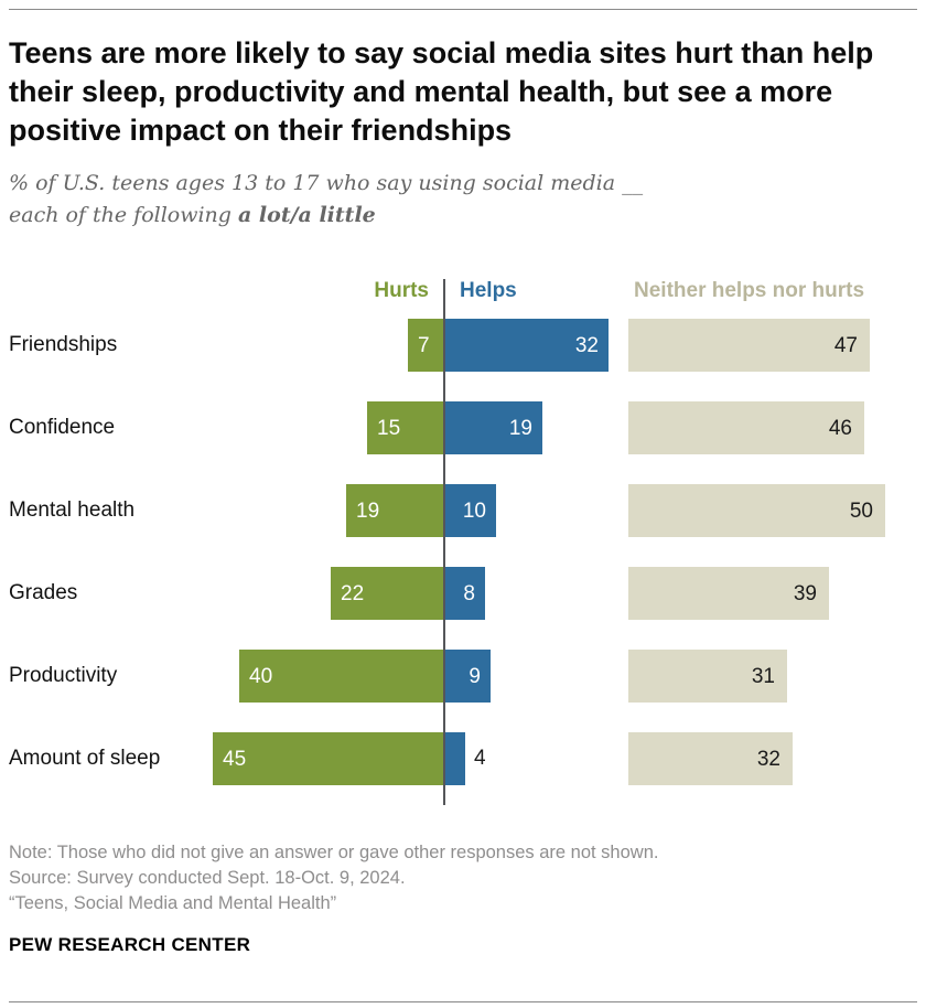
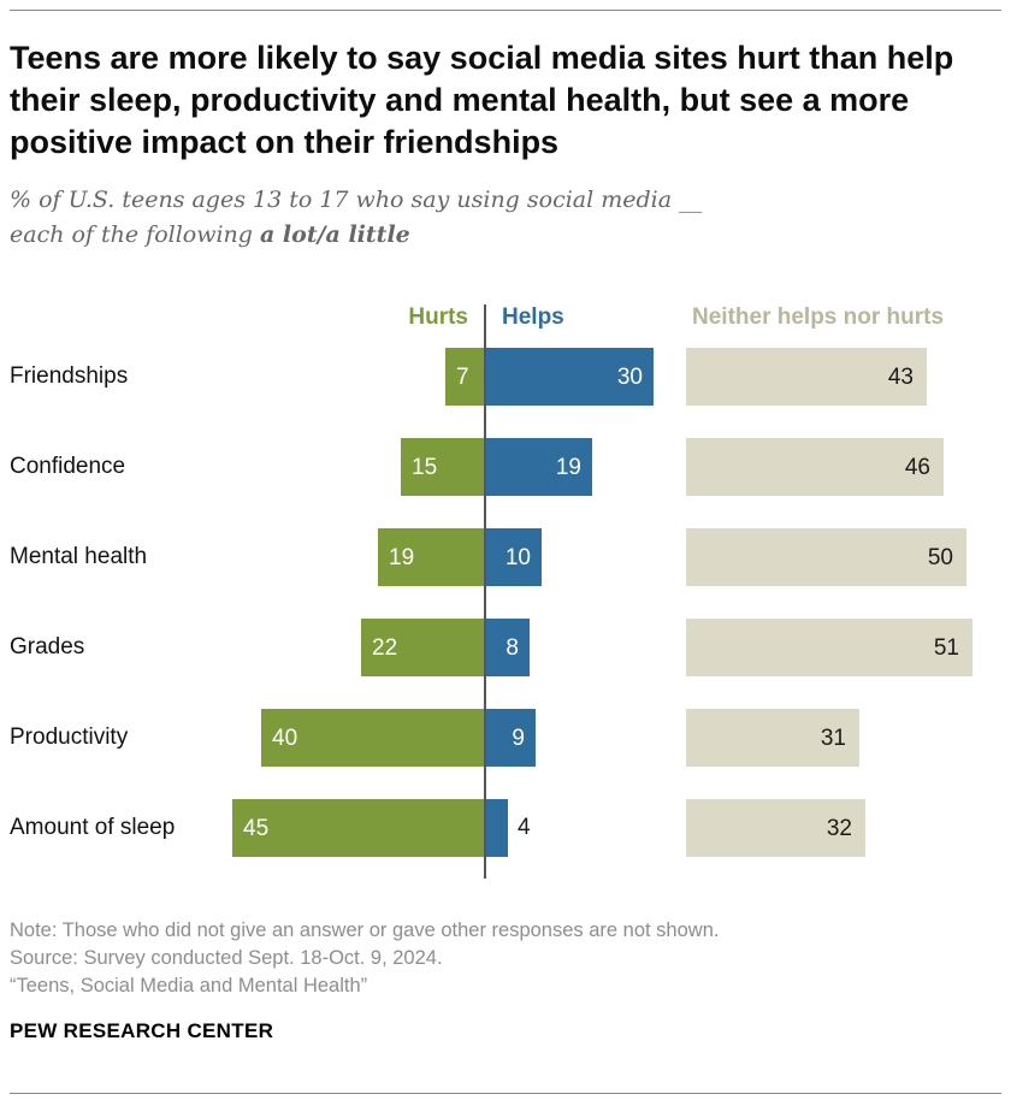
Helps/Friendships: 32 -> 30
Neither helps nor hurts/Friendships: 47 -> 43
Neither helps nor hurts/Grades: 39 -> 51
